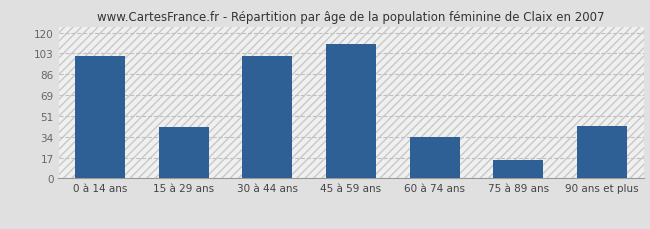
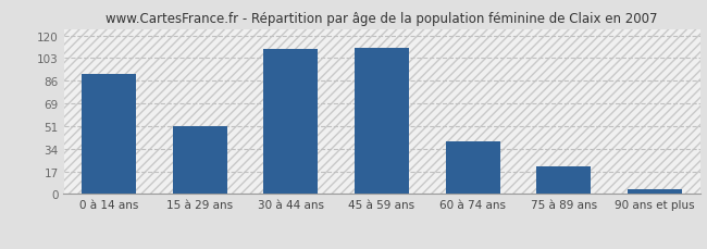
0 à 14 ans: 101 -> 91
15 à 29 ans: 42 -> 51
30 à 44 ans: 101 -> 110
60 à 74 ans: 34 -> 40
75 à 89 ans: 15 -> 21
90 ans et plus: 43 -> 4
